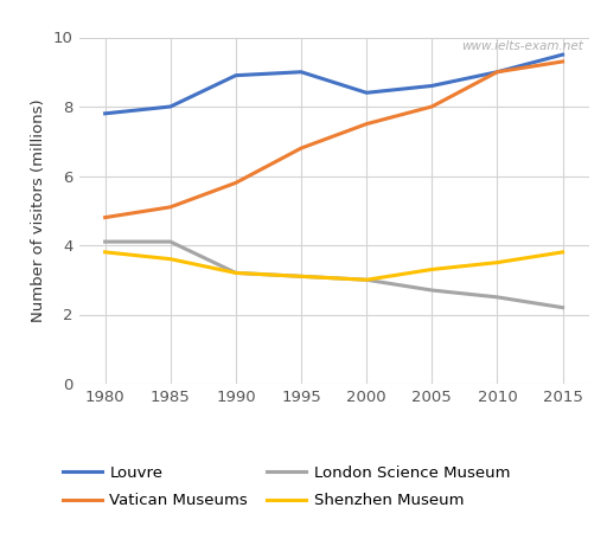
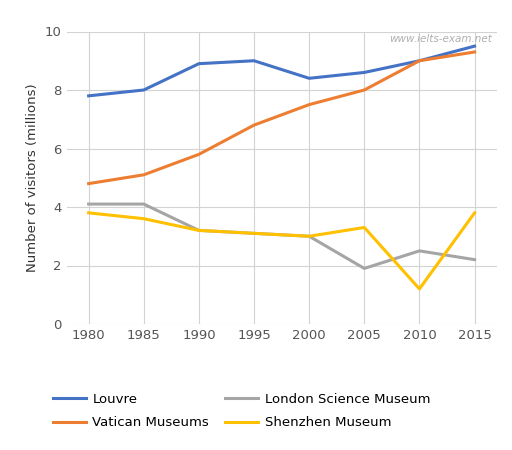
London Science Museum/2005: 2.7 -> 1.9
Shenzhen Museum/2010: 3.5 -> 1.2
